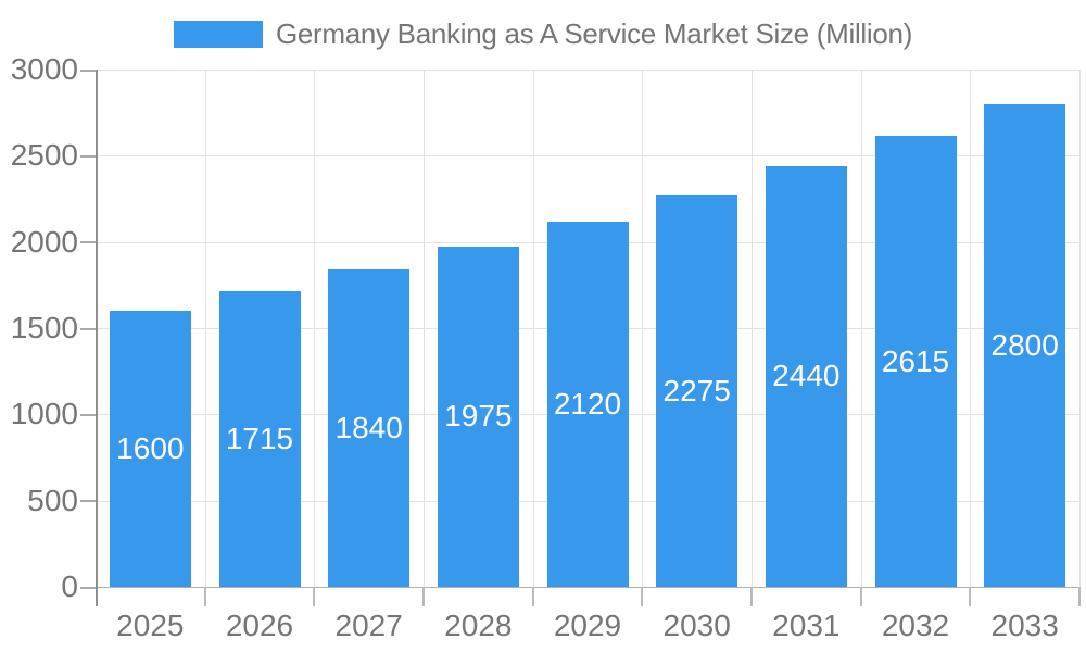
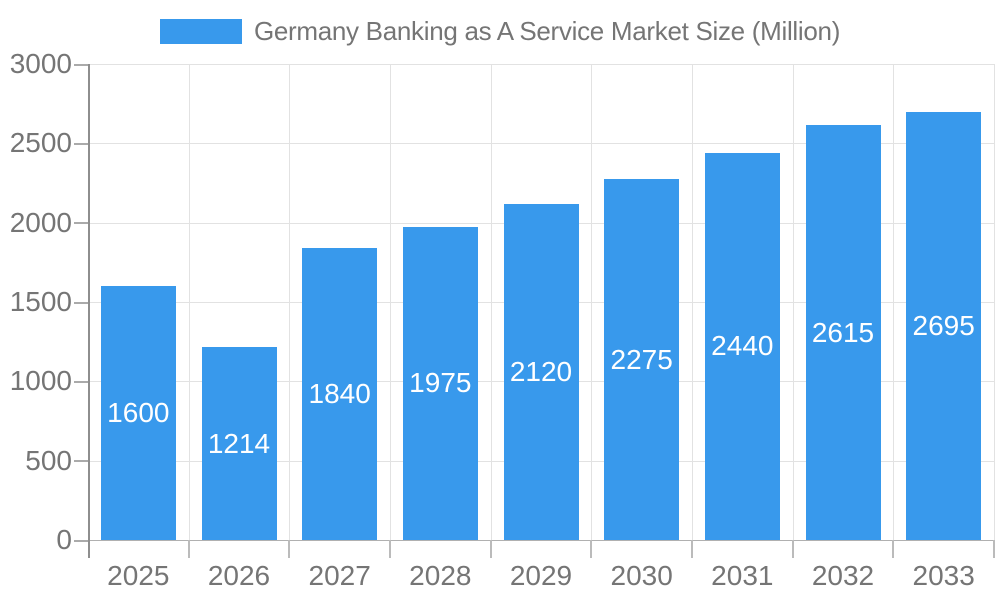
2026: 1715 -> 1214
2033: 2800 -> 2695
